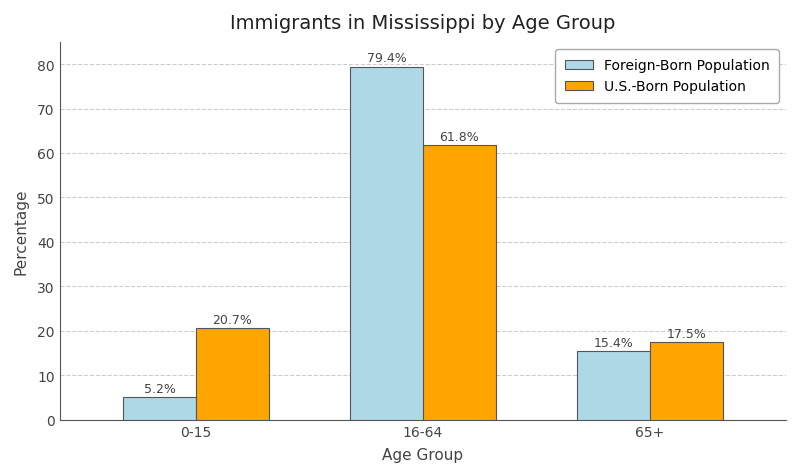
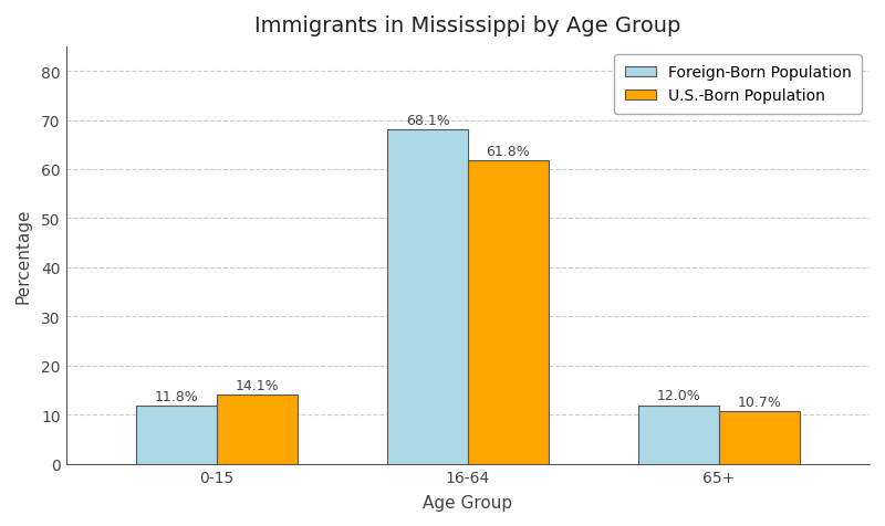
Foreign-Born Population/0-15: 5.2% -> 11.8%
U.S.-Born Population/0-15: 20.7% -> 14.1%
Foreign-Born Population/16-64: 79.4% -> 68.1%
Foreign-Born Population/65+: 15.4% -> 12.0%
U.S.-Born Population/65+: 17.5% -> 10.7%
